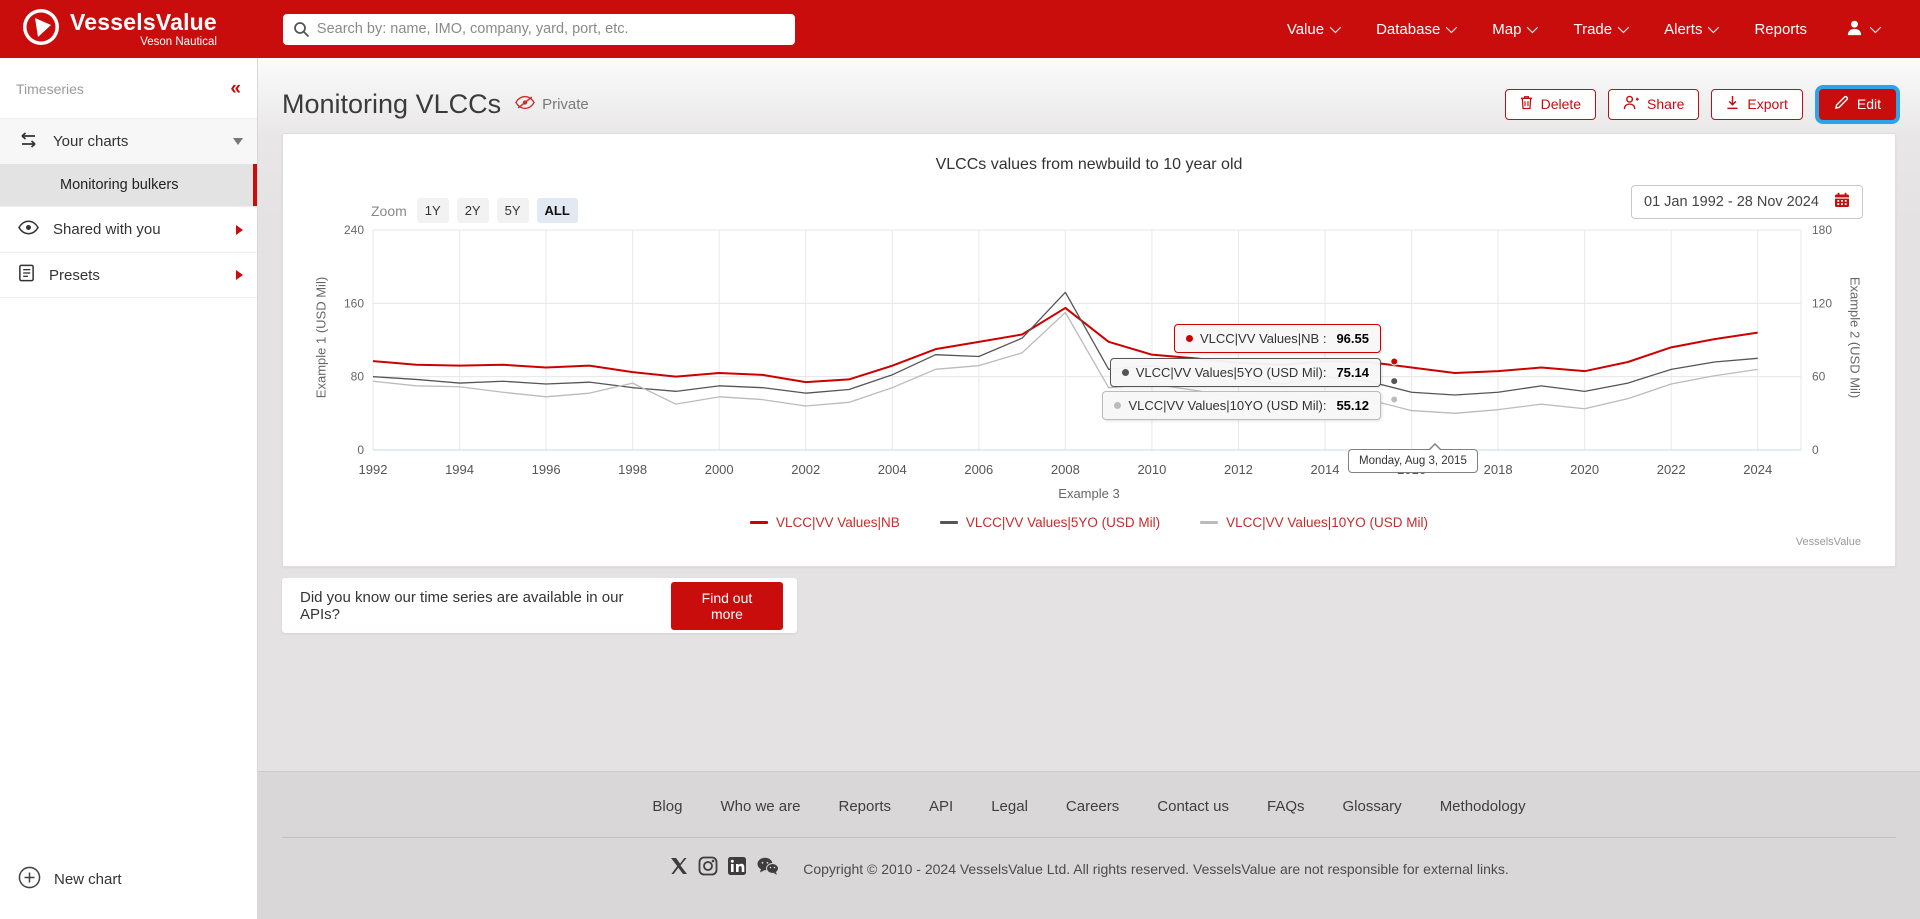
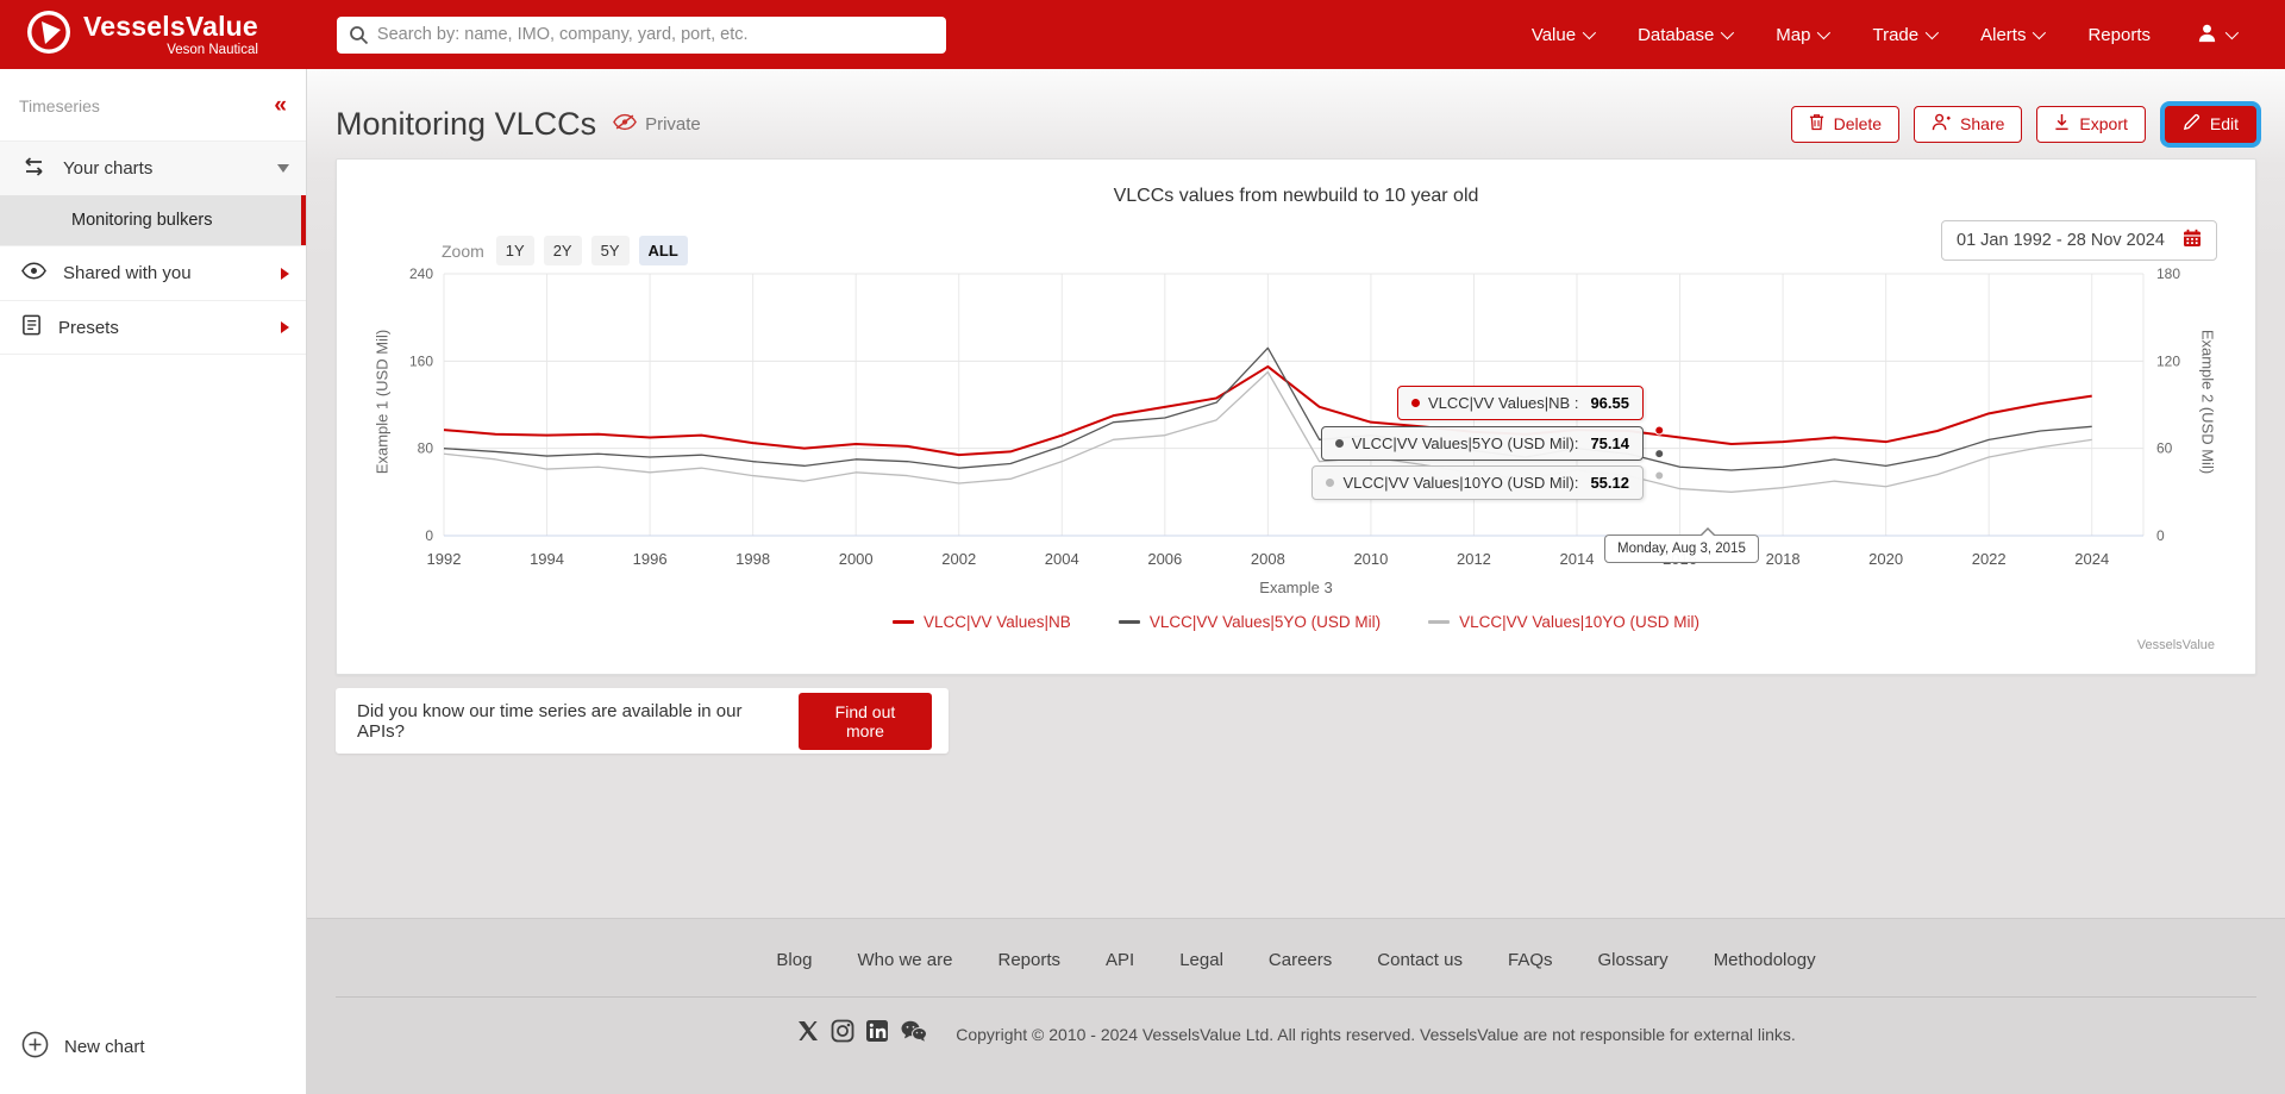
VLCC|VV Values|10YO (USD Mil)/1994: 69 -> 61
VLCC|VV Values|10YO (USD Mil)/1998: 73 -> 55
VLCC|VV Values|5YO (USD Mil)/2006: 102 -> 108
